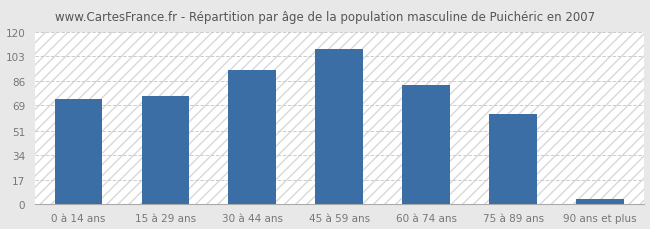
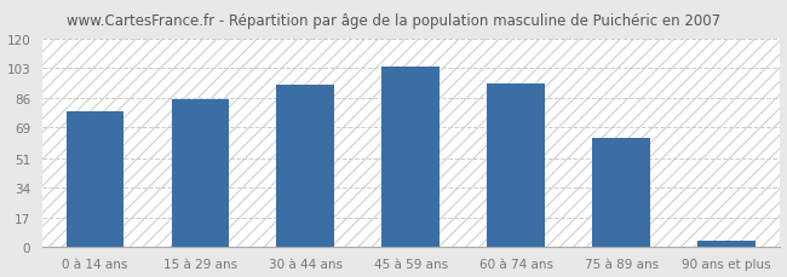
0 à 14 ans: 73 -> 78
15 à 29 ans: 75 -> 85
45 à 59 ans: 108 -> 104
60 à 74 ans: 83 -> 94
